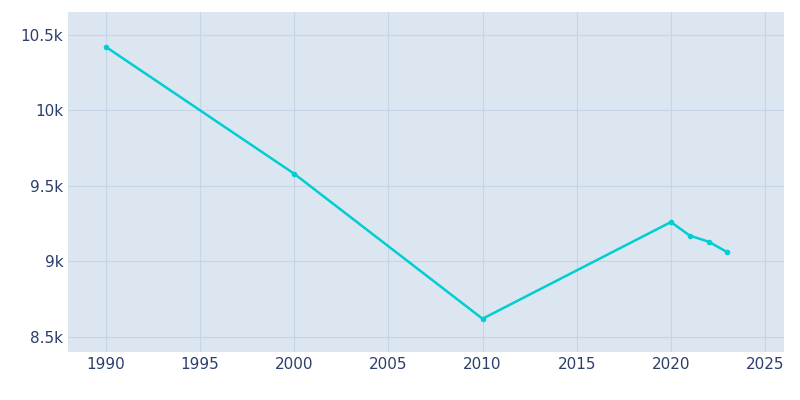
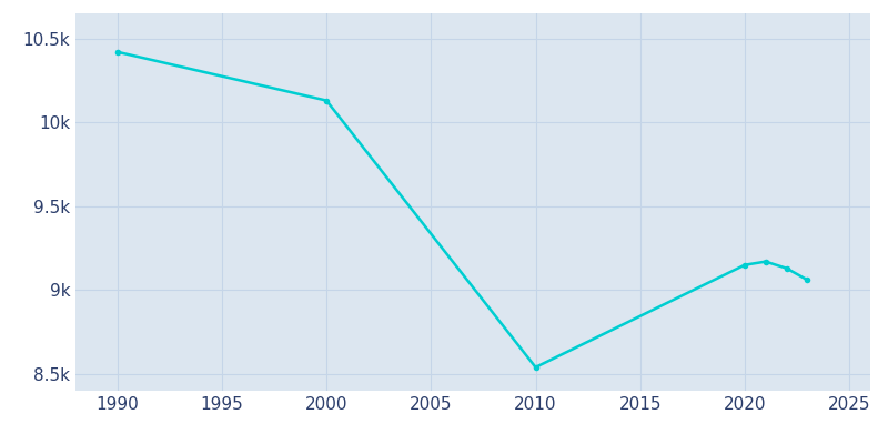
2000: 9.58k -> 10.13k
2010: 8.62k -> 8.54k
2020: 9.26k -> 9.15k
